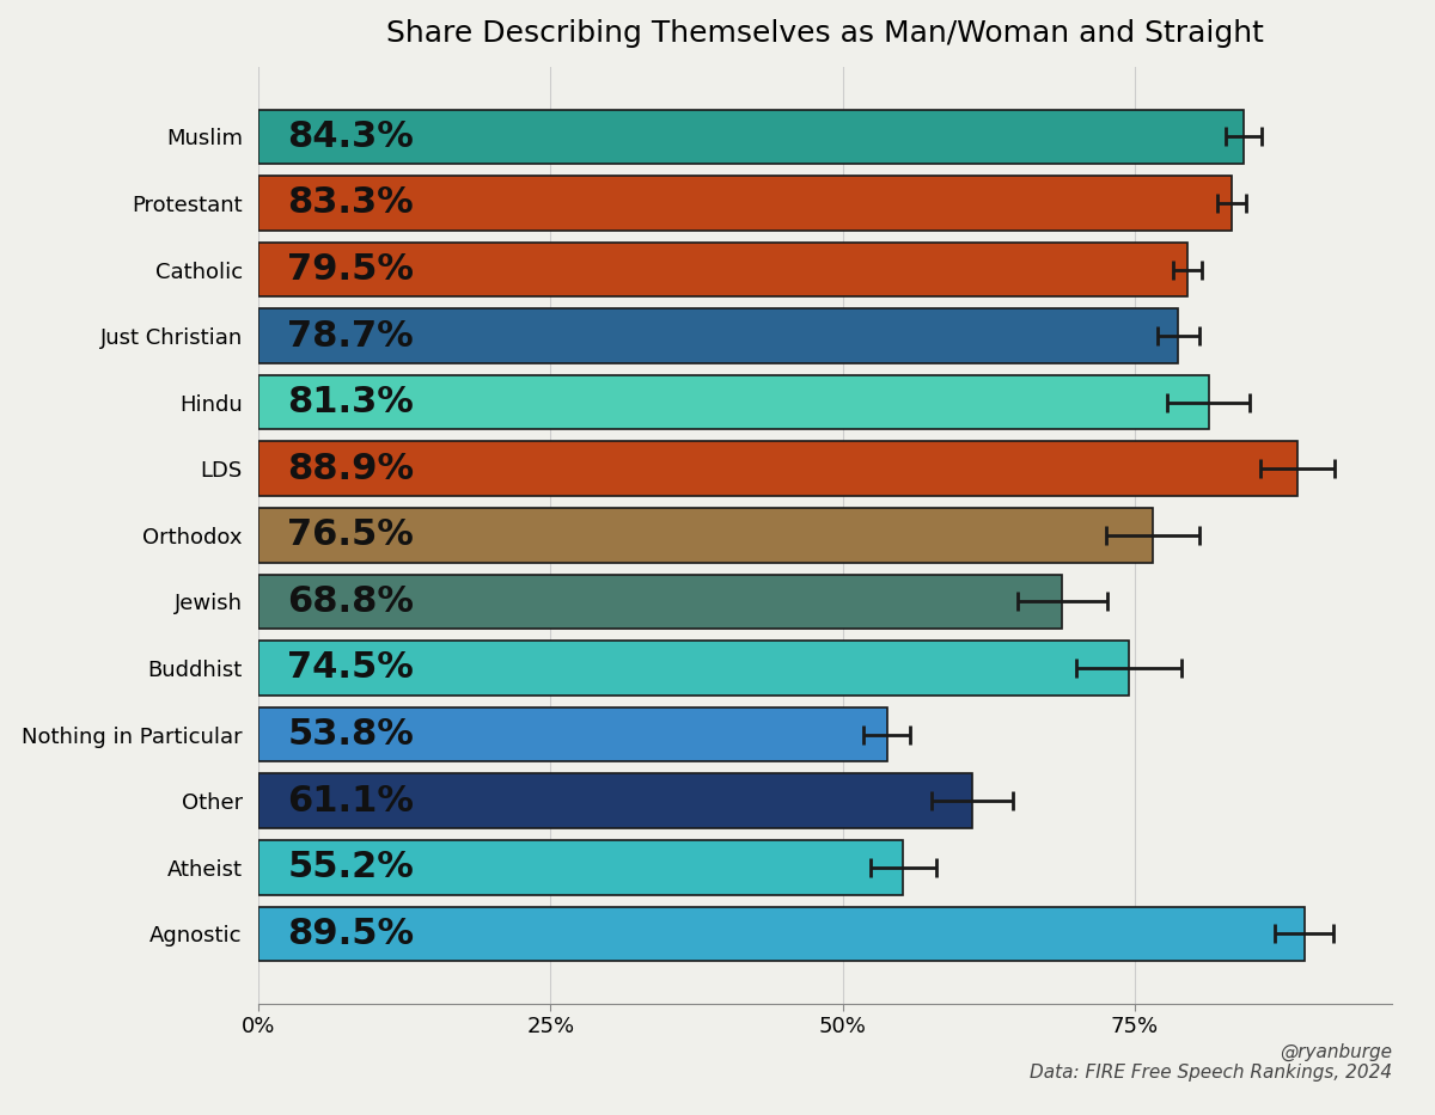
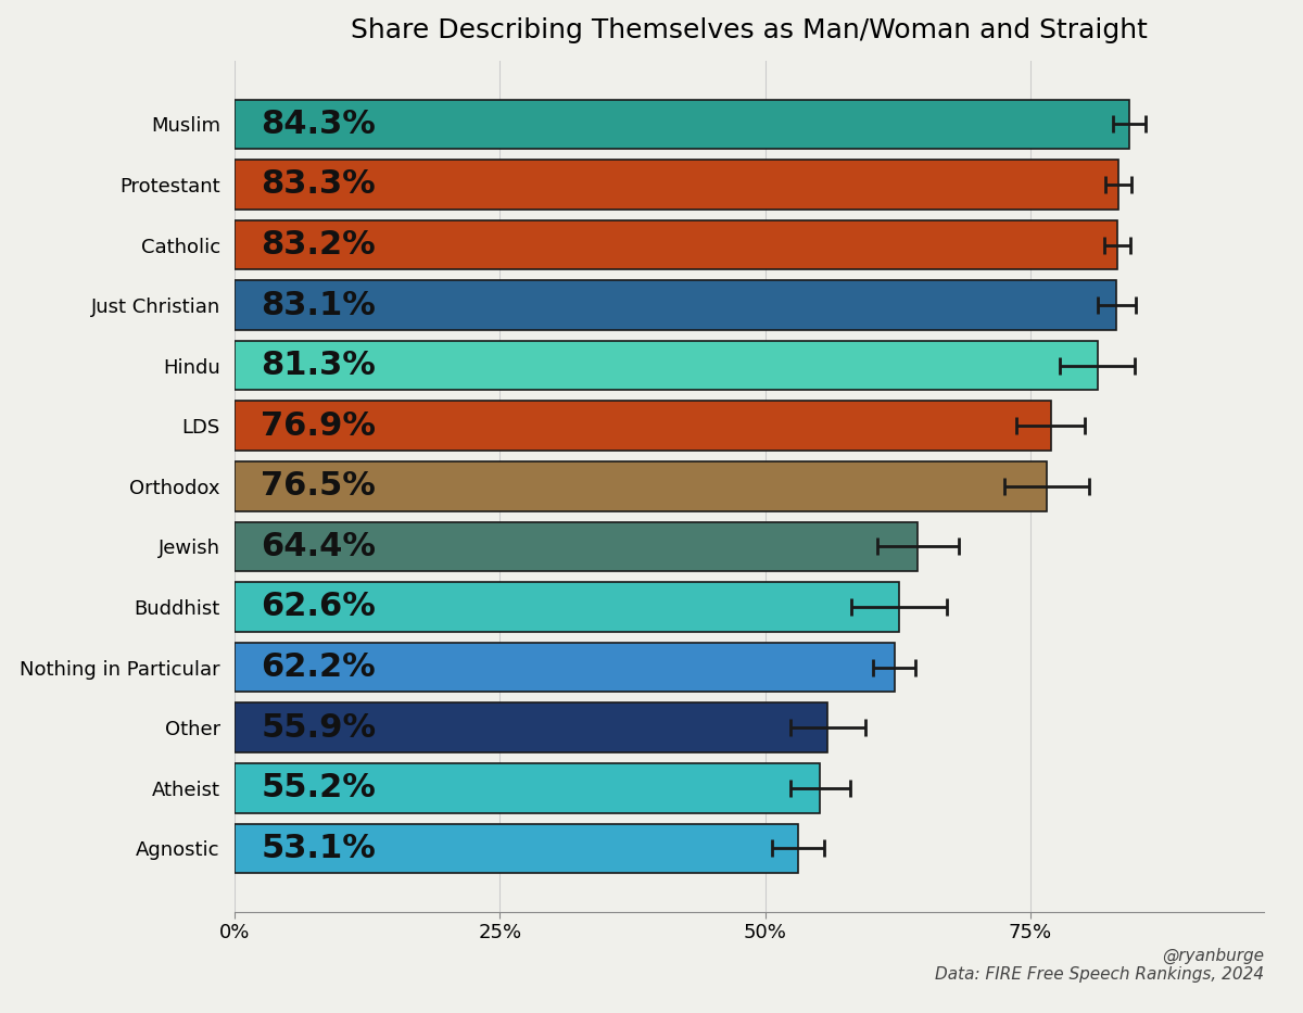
Catholic: 79.5% -> 83.2%
Just Christian: 78.7% -> 83.1%
LDS: 88.9% -> 76.9%
Jewish: 68.8% -> 64.4%
Buddhist: 74.5% -> 62.6%
Nothing in Particular: 53.8% -> 62.2%
Other: 61.1% -> 55.9%
Agnostic: 89.5% -> 53.1%
